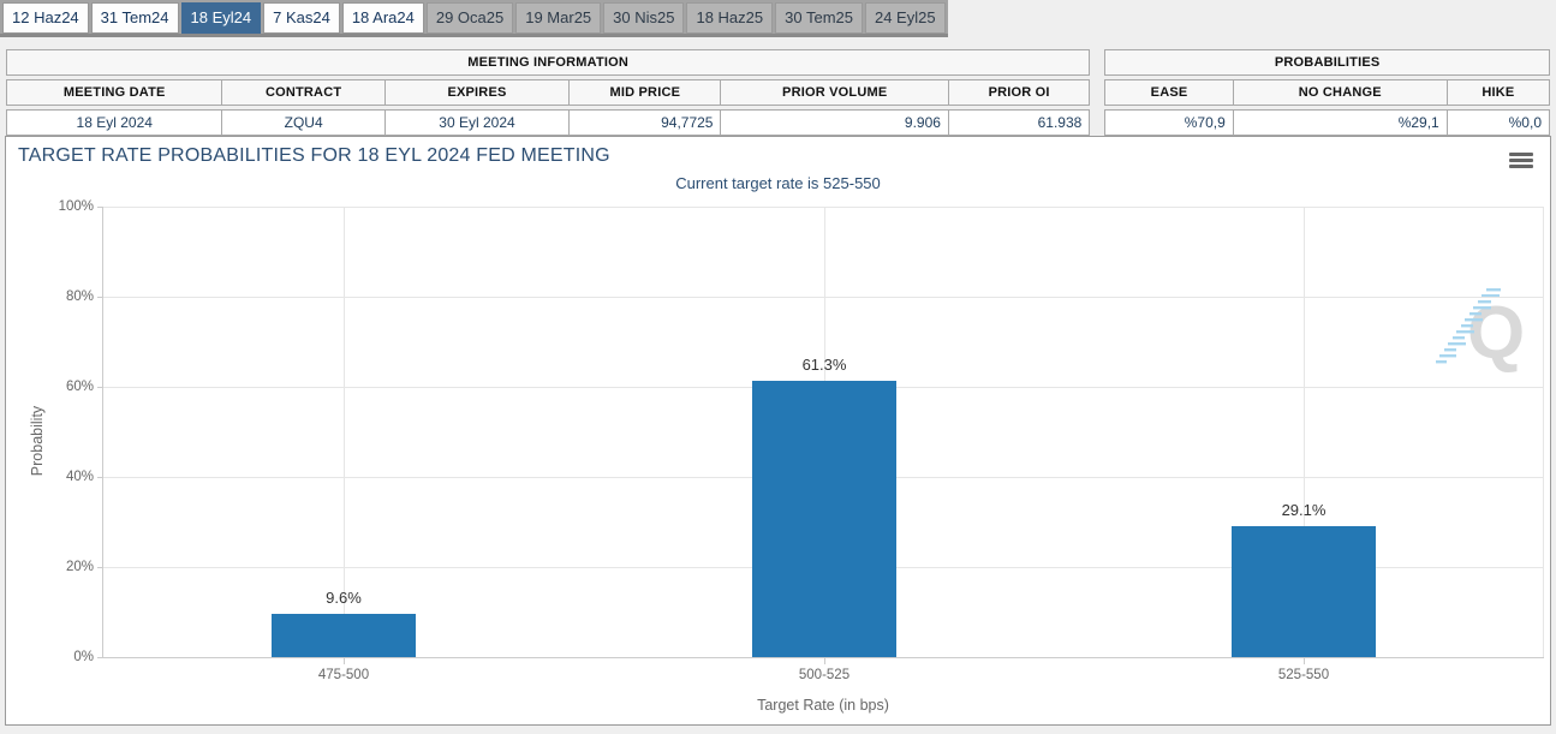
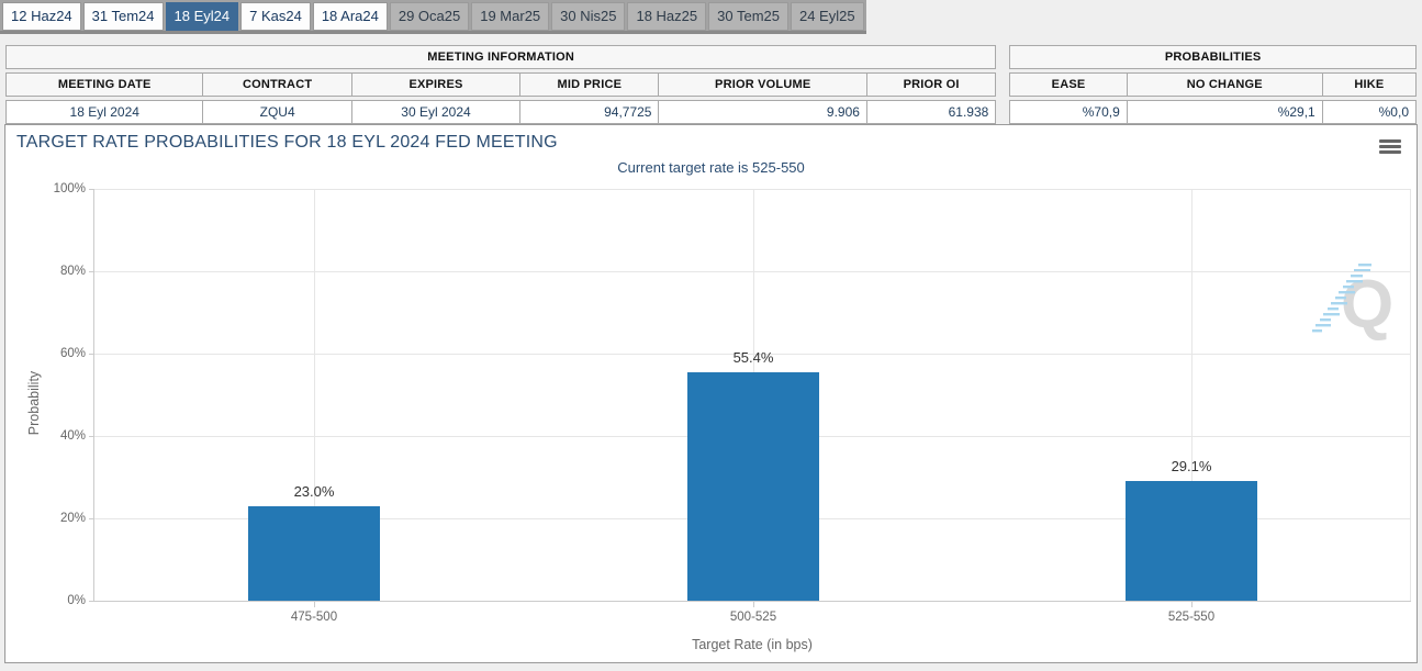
475-500: 9.6% -> 23.0%
500-525: 61.3% -> 55.4%
